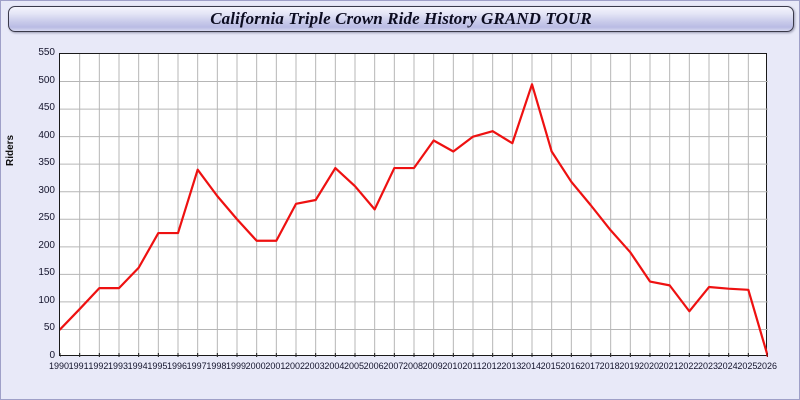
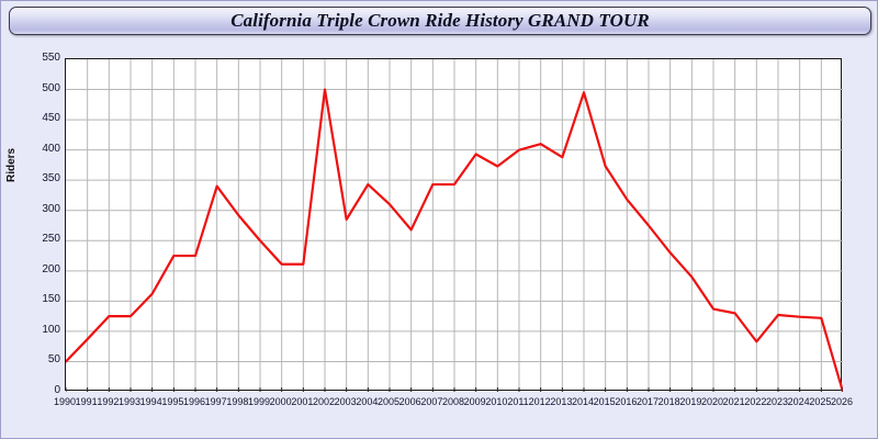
2002: 280 -> 500
